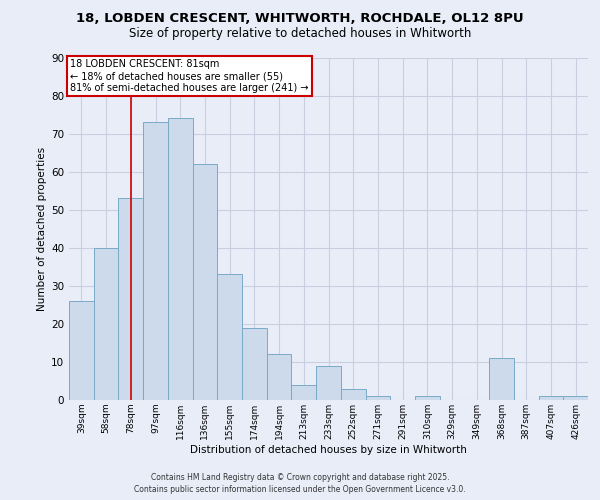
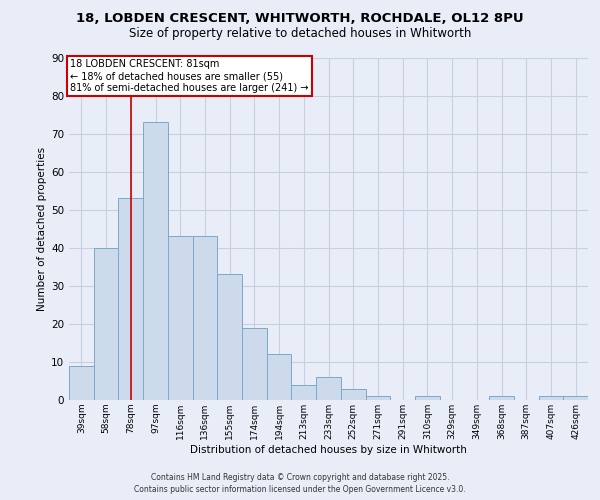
39sqm: 26 -> 9
116sqm: 74 -> 43
136sqm: 62 -> 43
233sqm: 9 -> 6
368sqm: 11 -> 1
